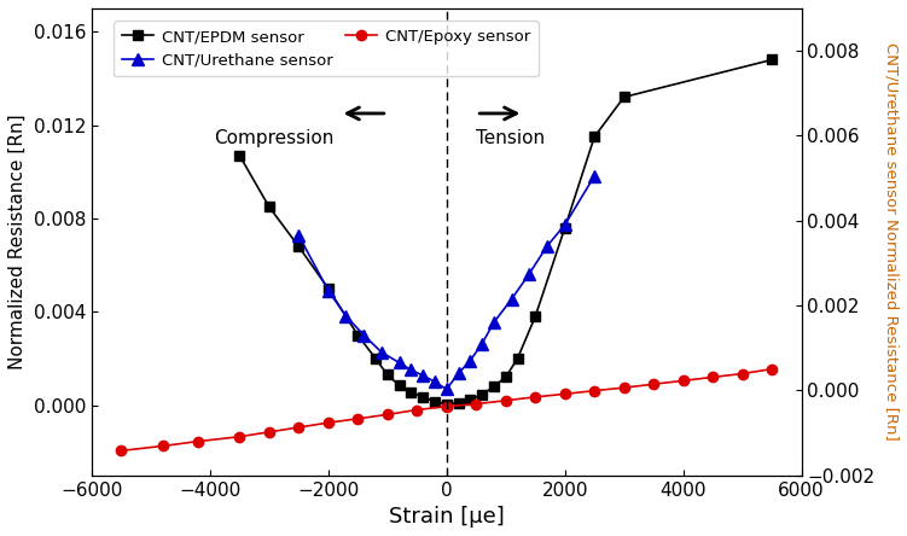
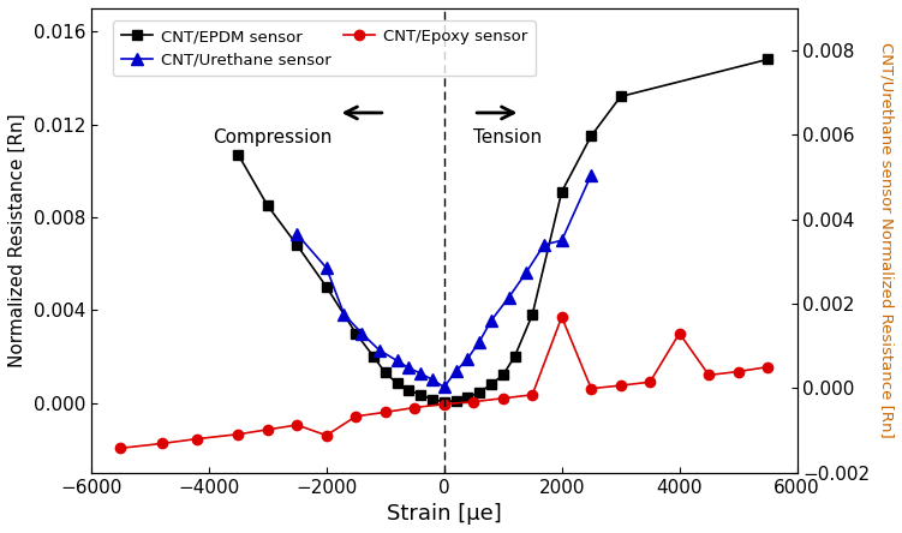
CNT/Epoxy sensor/−2000: -0.0008 -> -0.0014
CNT/Urethane sensor/−2000: 0.00235 -> 0.00285
CNT/EPDM sensor/2000: 0.0076 -> 0.0091
CNT/Epoxy sensor/2000: 0.0005 -> 0.0037
CNT/Urethane sensor/2000: 0.00390 -> 0.00350
CNT/Epoxy sensor/4000: 0.0010 -> 0.0030
